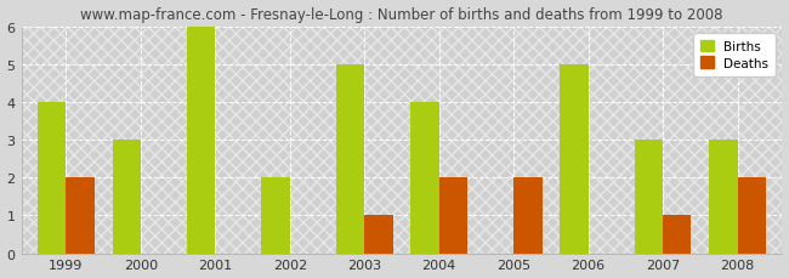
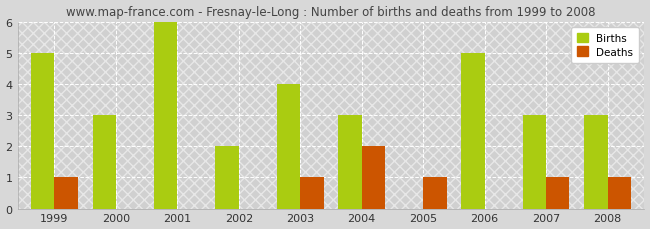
Births/1999: 4 -> 5
Deaths/1999: 2 -> 1
Births/2003: 5 -> 4
Births/2004: 4 -> 3
Deaths/2005: 2 -> 1
Deaths/2008: 2 -> 1
